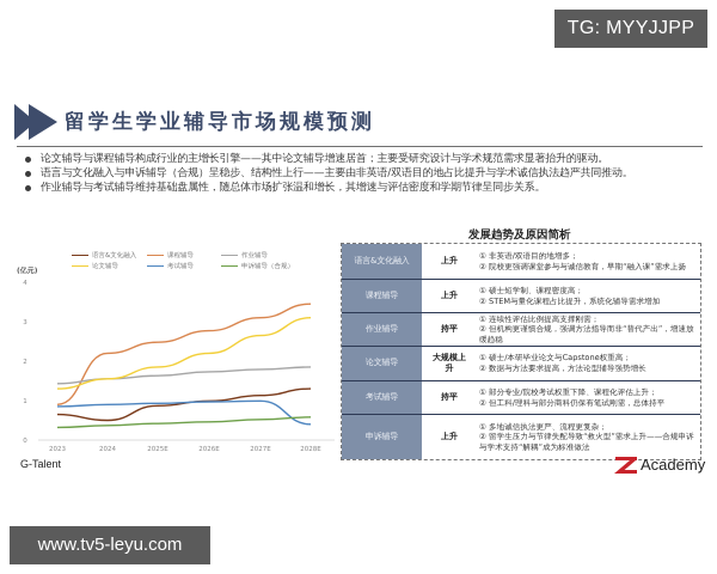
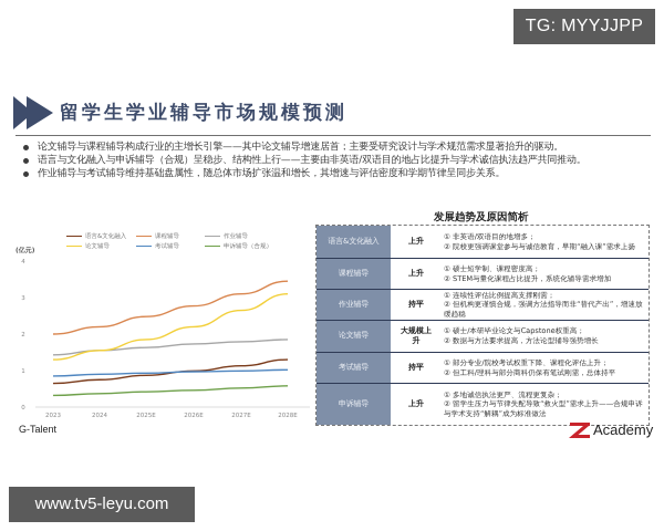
课程辅导/2023: 0.9 -> 2.0
语言&文化融入/2024: 0.5 -> 0.8
考试辅导/2028E: 0.4 -> 1.0
